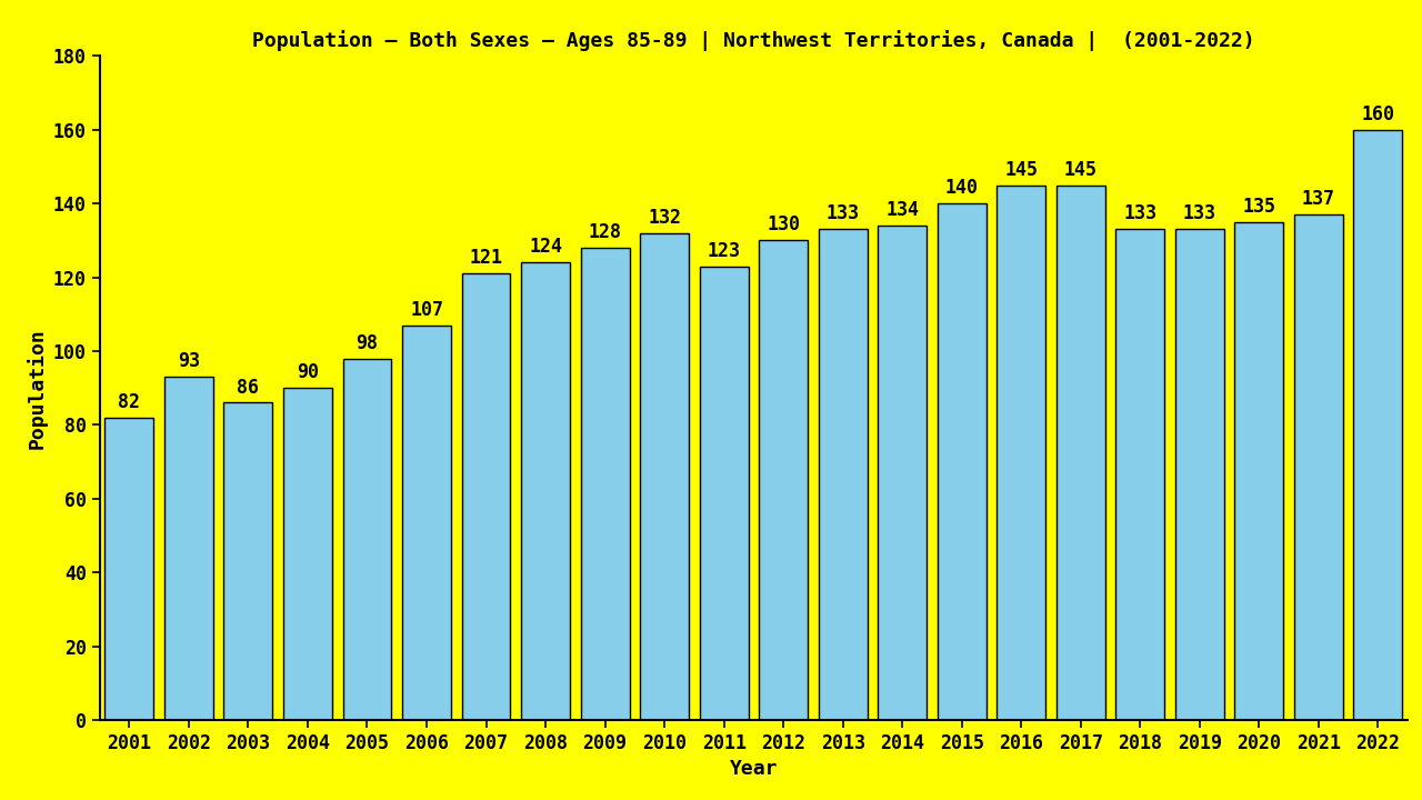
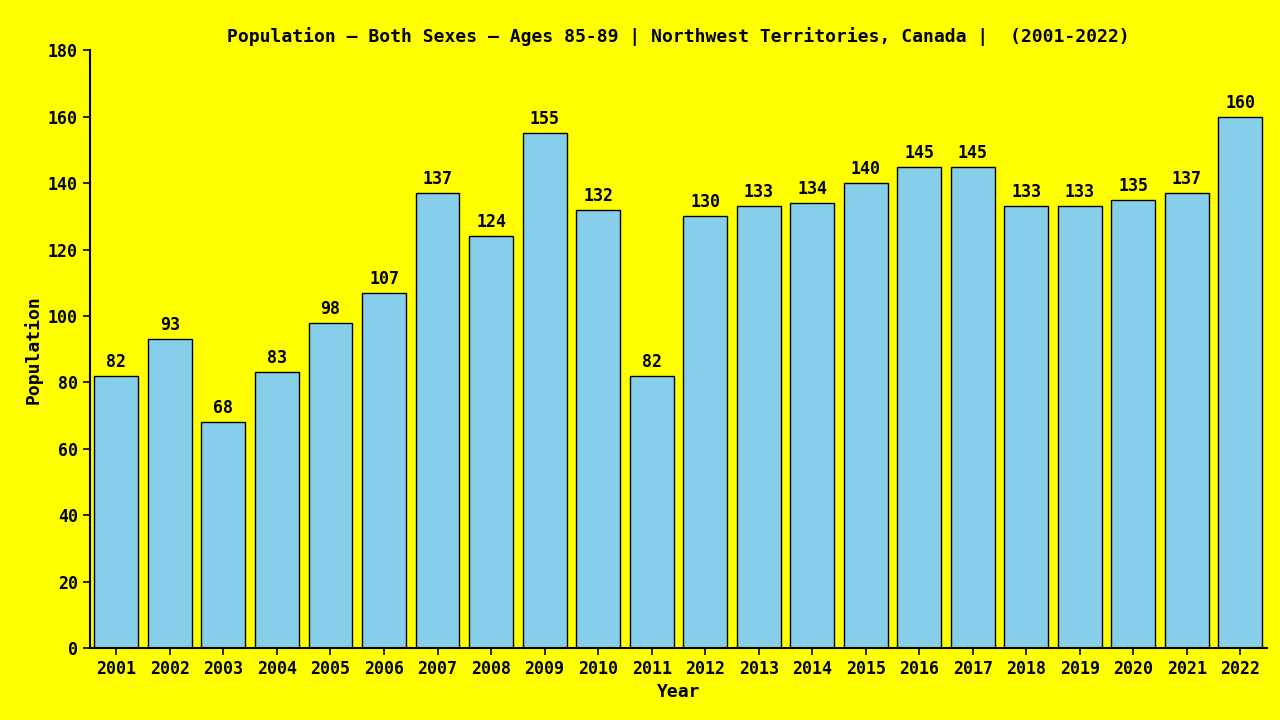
2003: 86 -> 68
2004: 90 -> 83
2007: 121 -> 137
2009: 128 -> 155
2011: 123 -> 82
